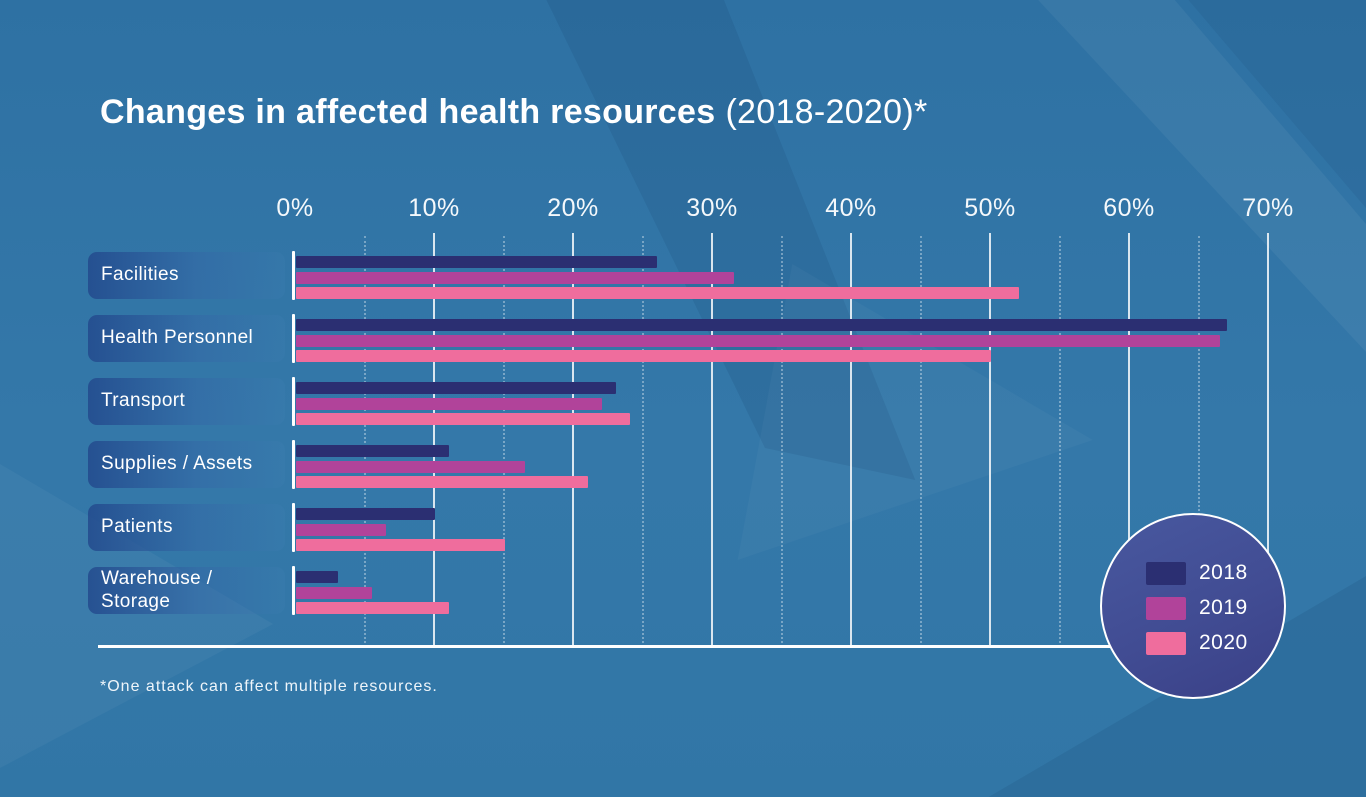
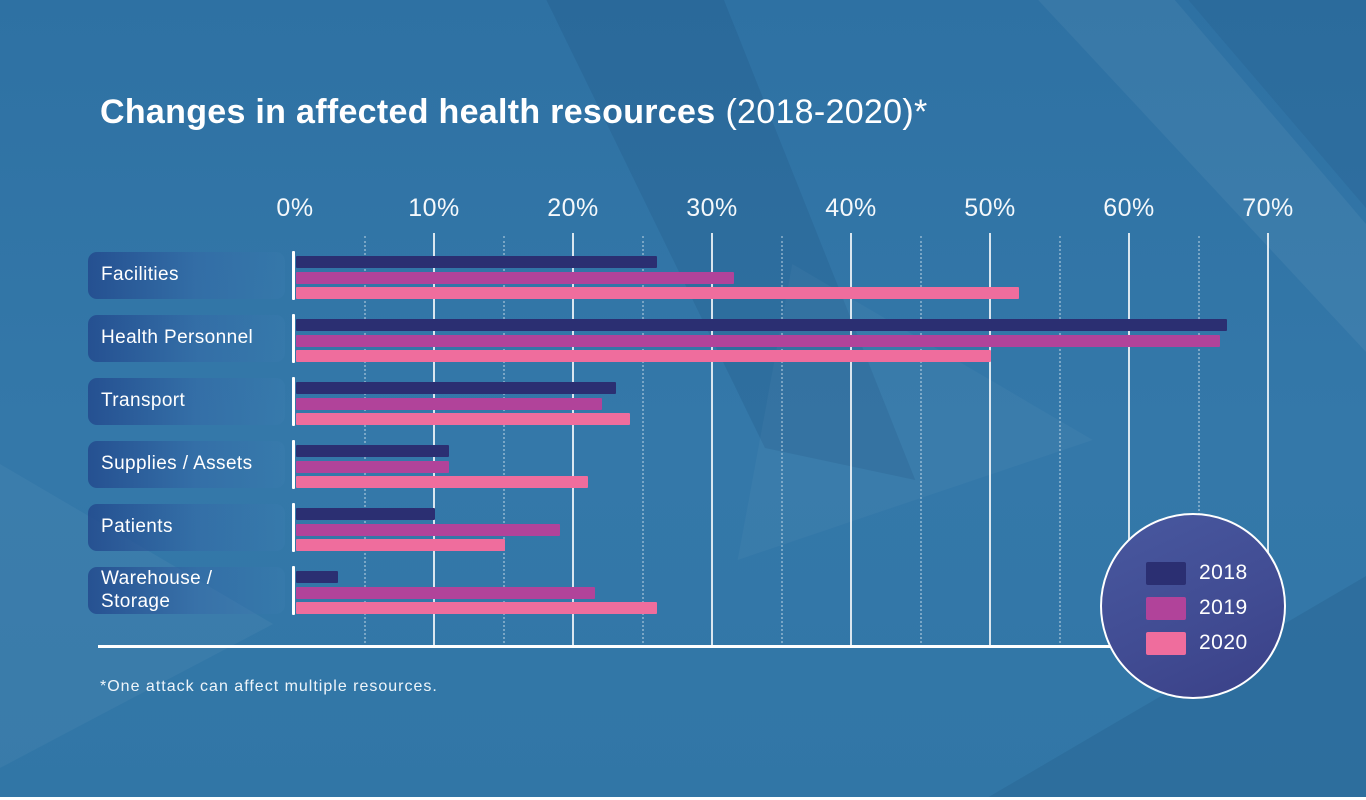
2019/Supplies / Assets: 16.5% -> 11.0%
2019/Patients: 6.5% -> 19.0%
2019/Warehouse / Storage: 5.5% -> 21.5%
2020/Warehouse / Storage: 11% -> 26%
